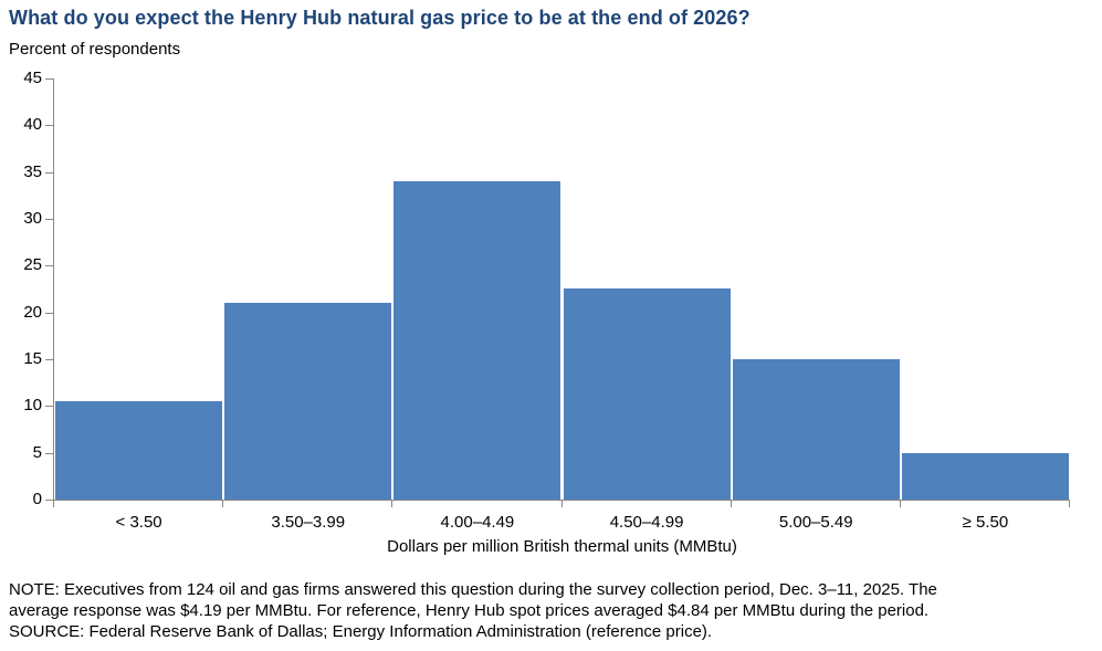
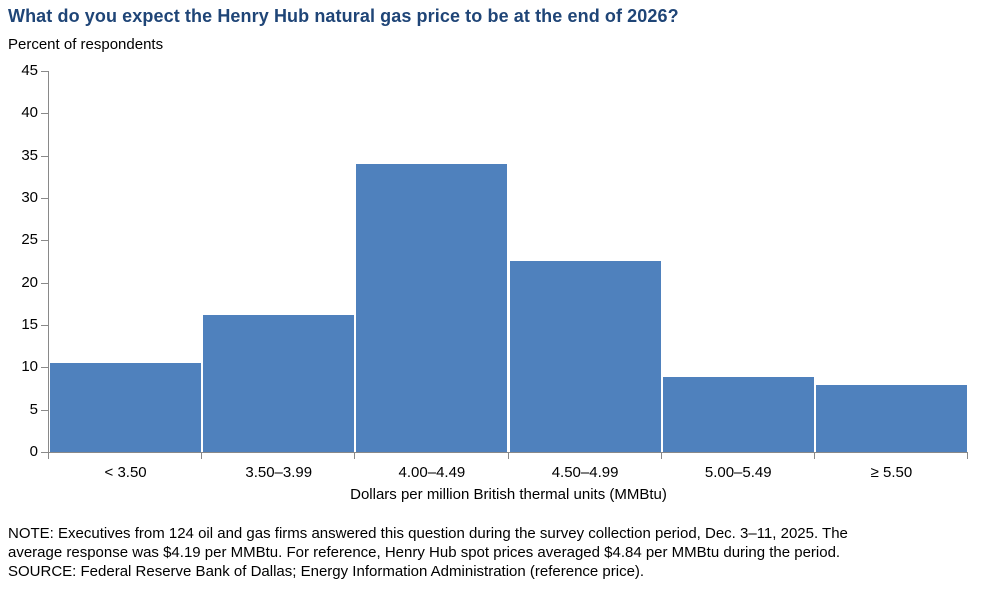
3.50–3.99: 21 -> 16
5.00–5.49: 15 -> 9
≥ 5.50: 5 -> 8
